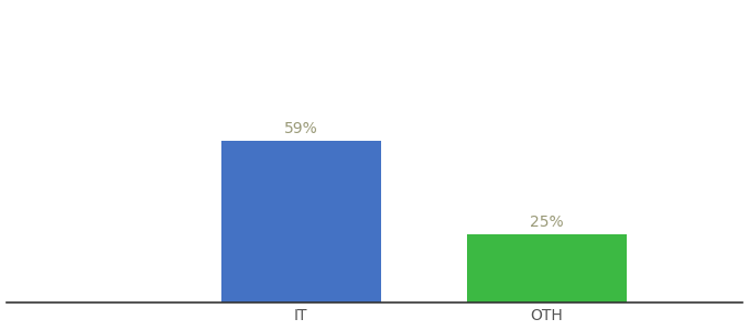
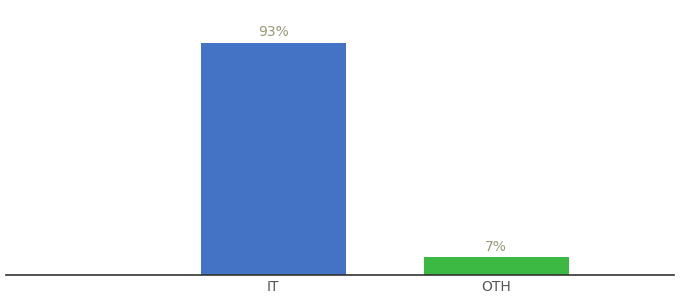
IT: 59% -> 93%
OTH: 25% -> 7%
